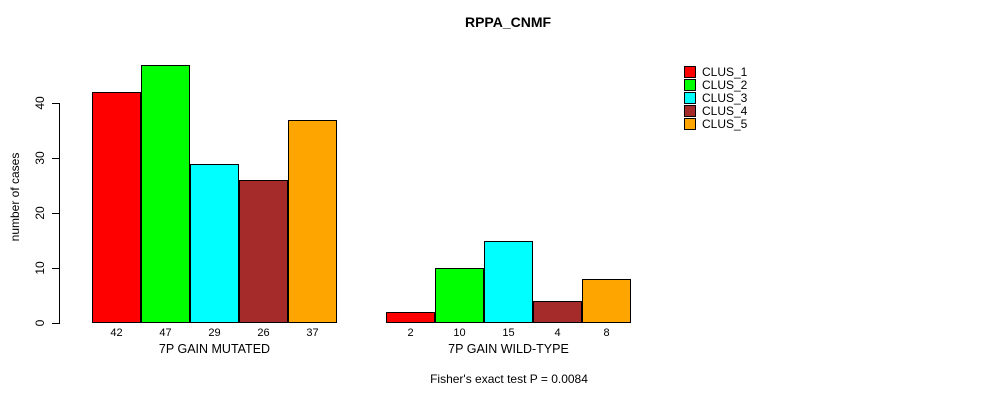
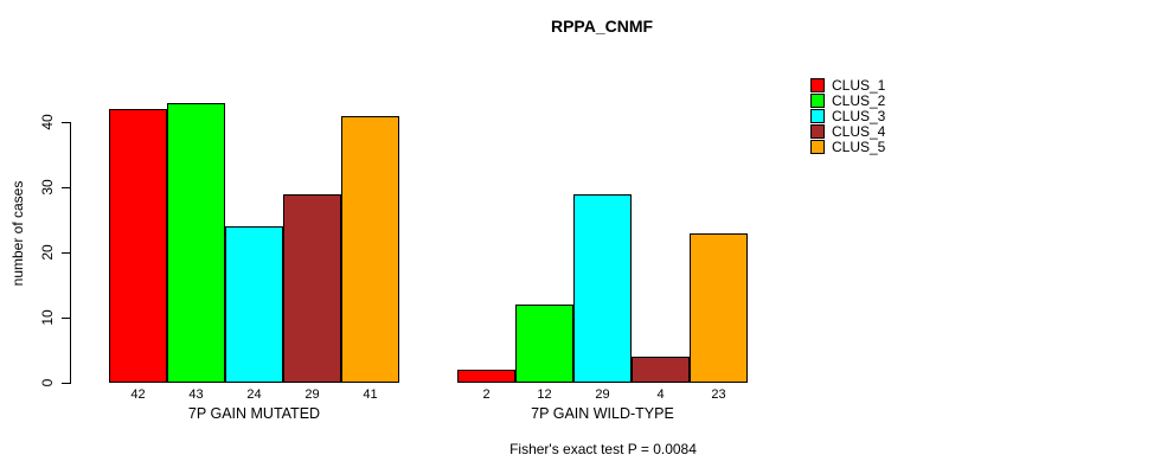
CLUS_2/7P GAIN MUTATED: 47 -> 43
CLUS_3/7P GAIN MUTATED: 29 -> 24
CLUS_4/7P GAIN MUTATED: 26 -> 29
CLUS_5/7P GAIN MUTATED: 37 -> 41
CLUS_2/7P GAIN WILD-TYPE: 10 -> 12
CLUS_3/7P GAIN WILD-TYPE: 15 -> 29
CLUS_5/7P GAIN WILD-TYPE: 8 -> 23
